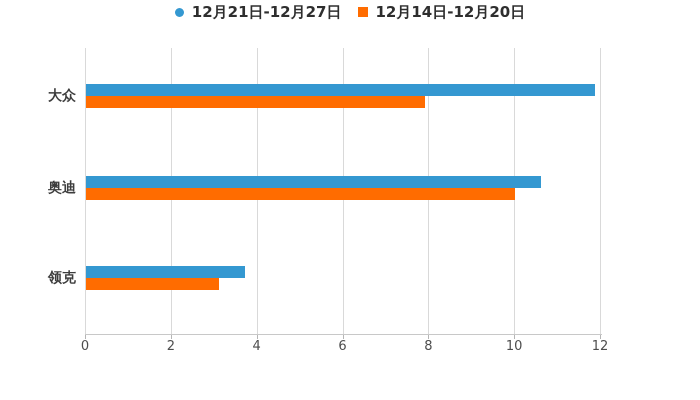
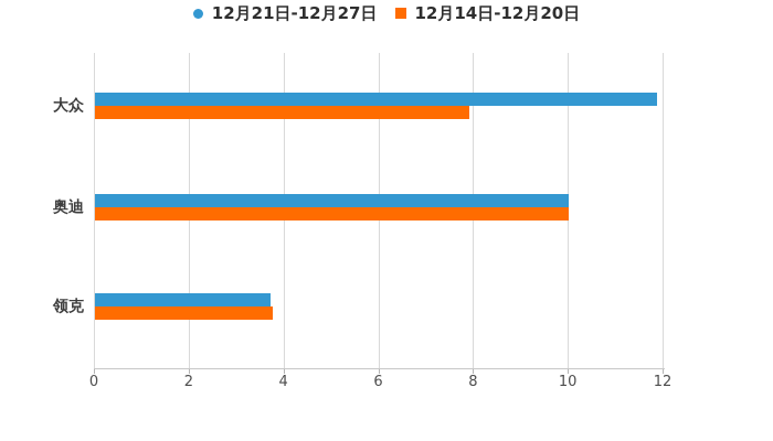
12月21日-12月27日/奥迪: 10.6 -> 10.0
12月14日-12月20日/领克: 3.1 -> 3.8
